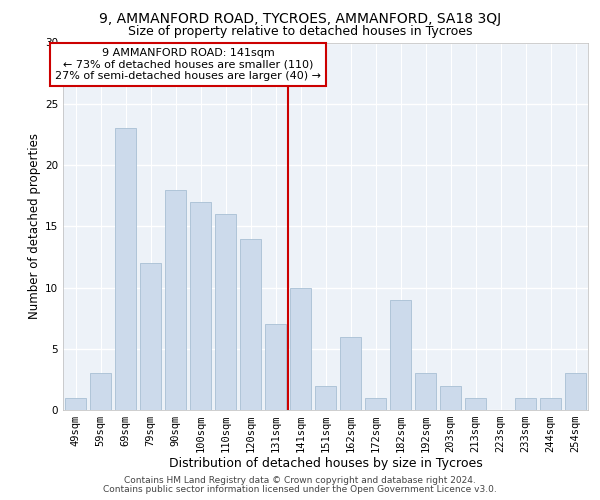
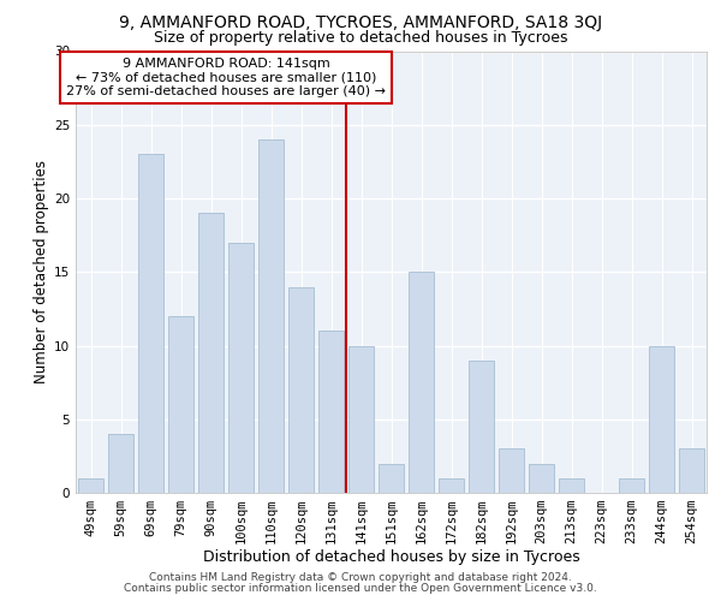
59sqm: 3 -> 4
90sqm: 18 -> 19
110sqm: 16 -> 24
131sqm: 7 -> 11
162sqm: 6 -> 15
244sqm: 1 -> 10
